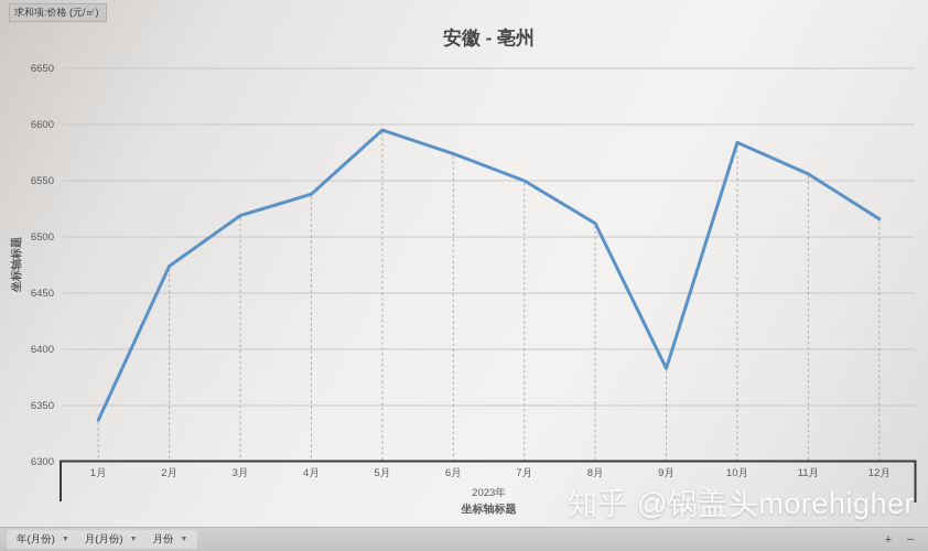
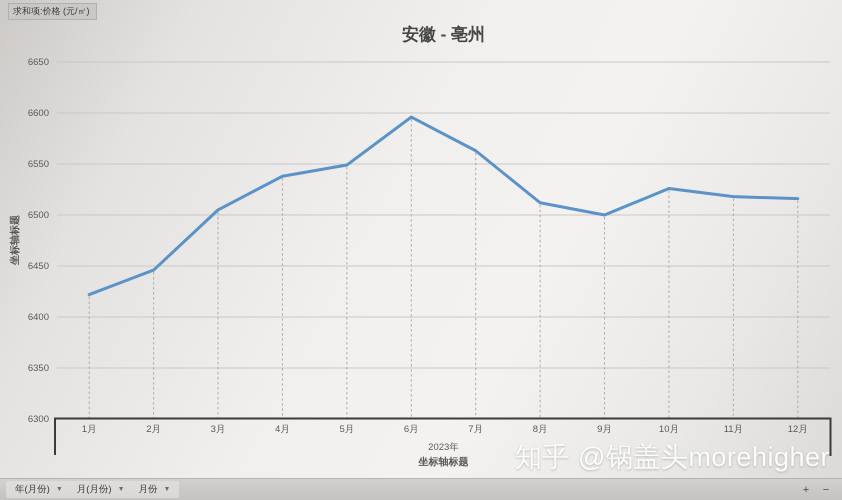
1月: 6337 -> 6422
2月: 6474 -> 6446
3月: 6519 -> 6505
5月: 6595 -> 6549
6月: 6574 -> 6596
7月: 6550 -> 6563
9月: 6383 -> 6500
10月: 6584 -> 6526
11月: 6556 -> 6518
